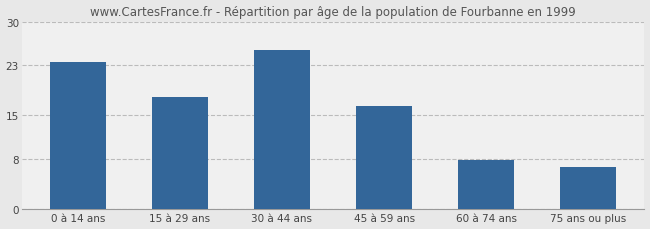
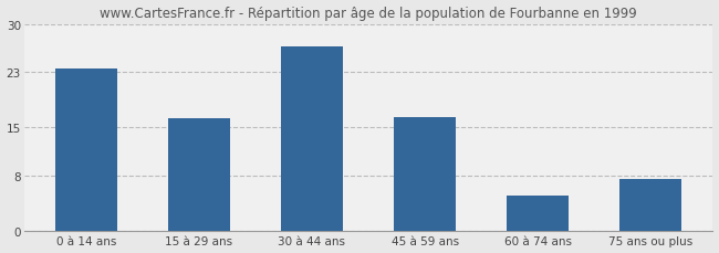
15 à 29 ans: 18.0 -> 16.4
30 à 44 ans: 25.5 -> 26.8
60 à 74 ans: 7.9 -> 5.2
75 ans ou plus: 6.7 -> 7.6
